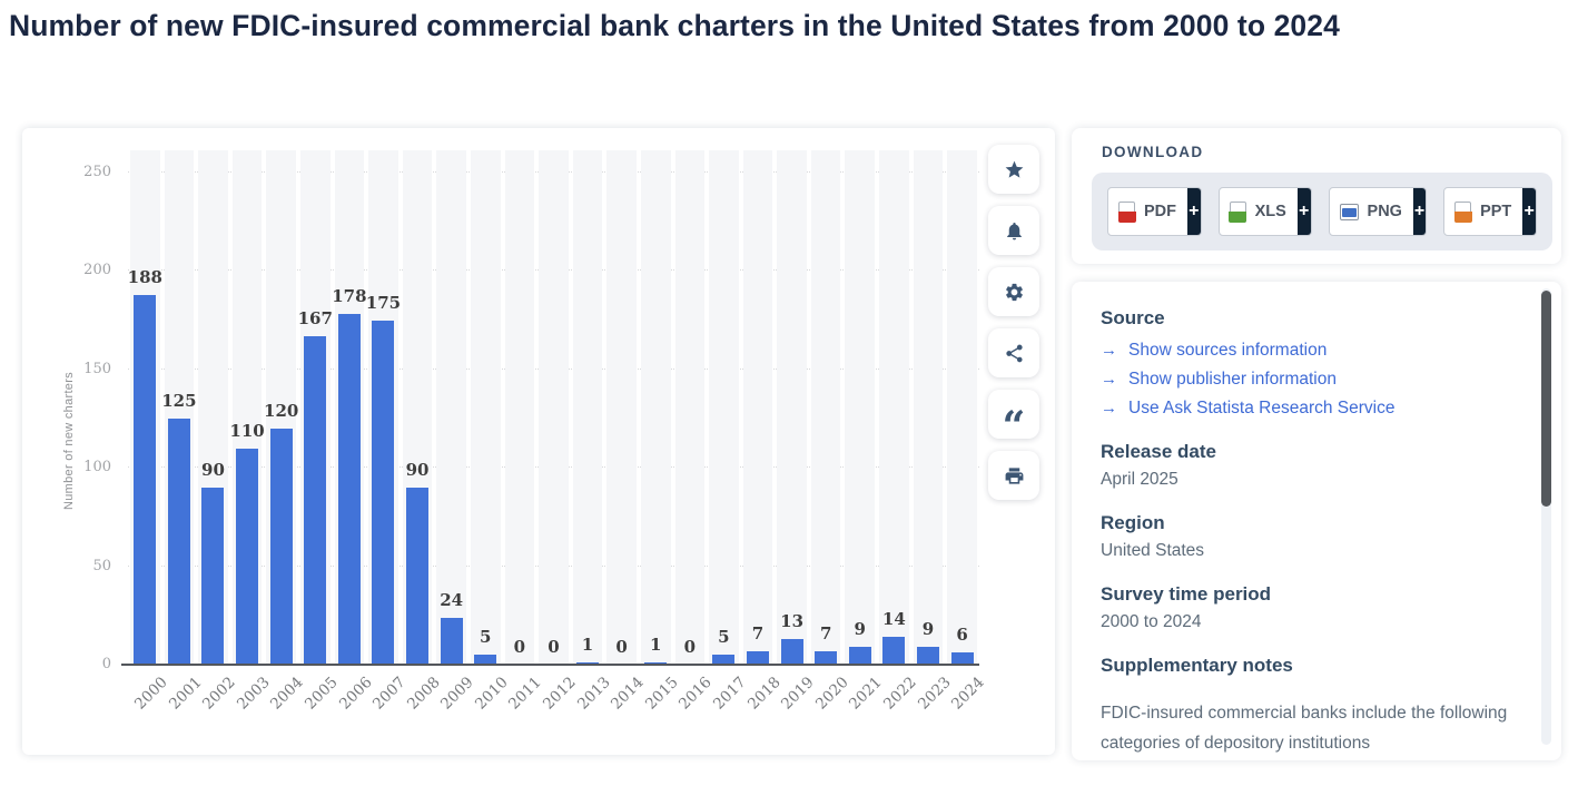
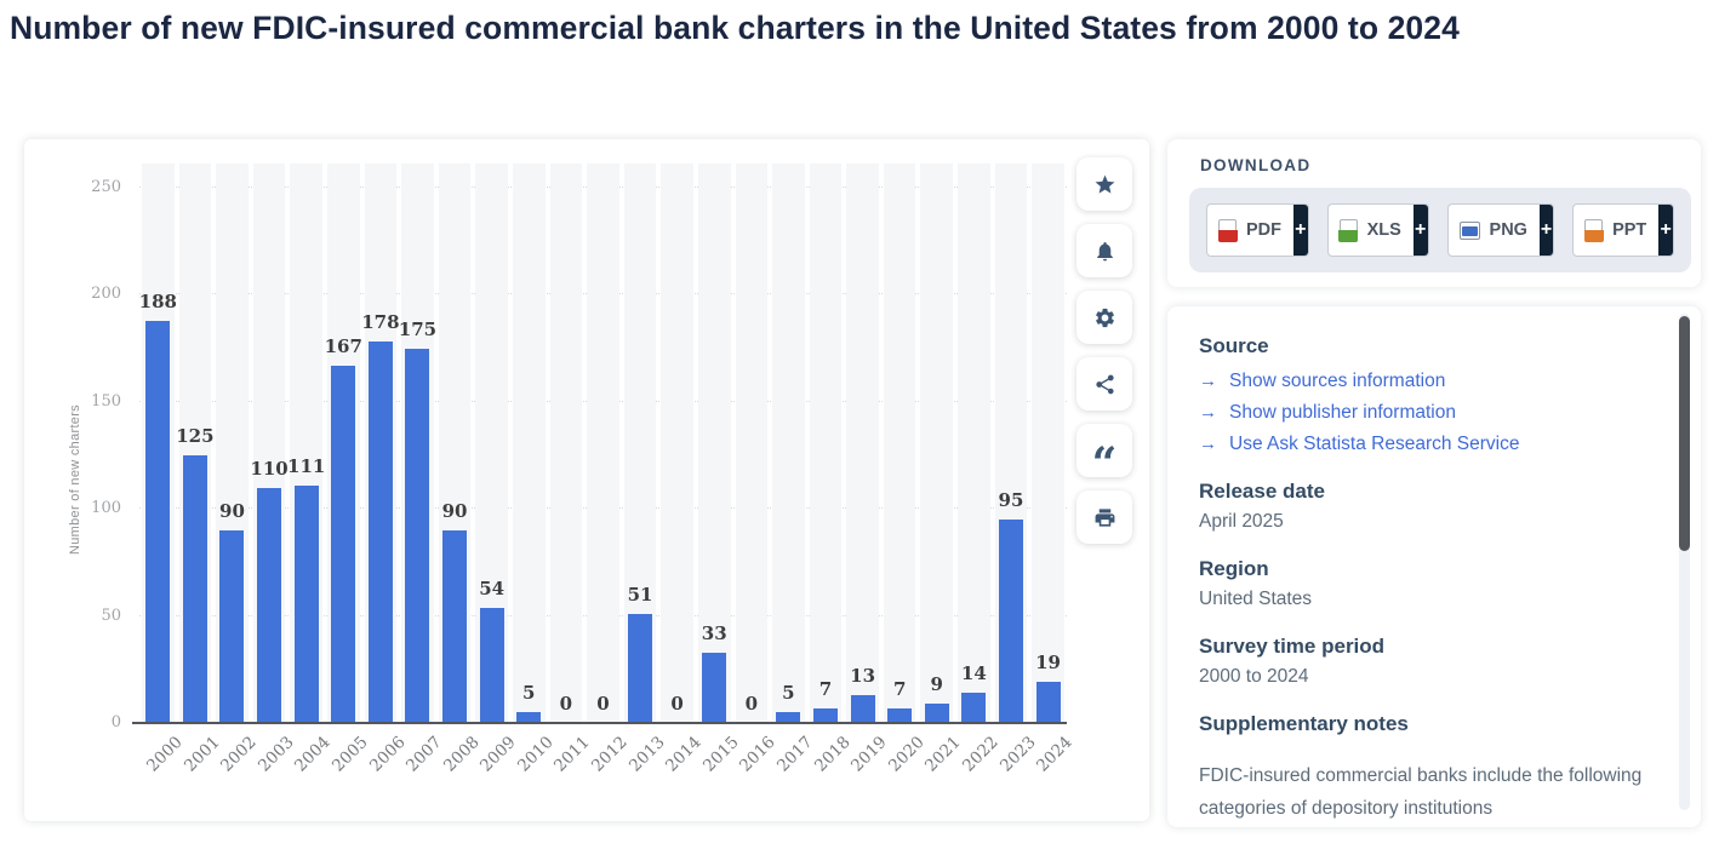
2004: 120 -> 111
2009: 24 -> 54
2013: 1 -> 51
2015: 1 -> 33
2023: 9 -> 95
2024: 6 -> 19
